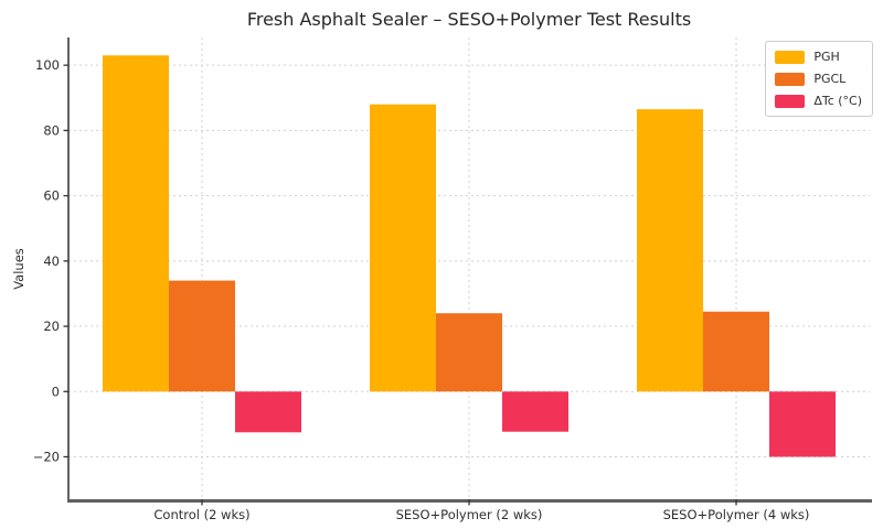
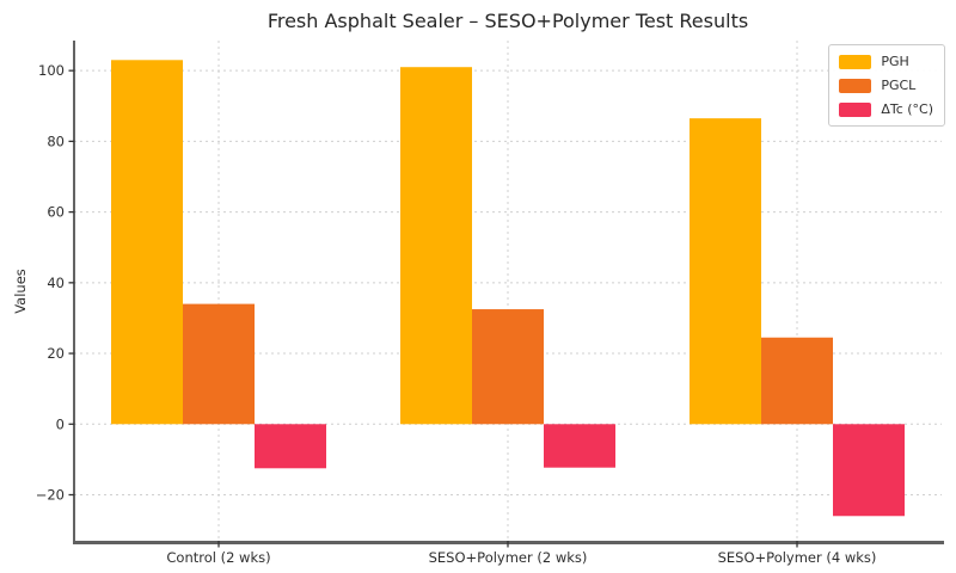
PGH/SESO+Polymer (2 wks): 88 -> 101
PGCL/SESO+Polymer (2 wks): 24 -> 32
ΔTc (°C)/SESO+Polymer (4 wks): -20 -> -26
